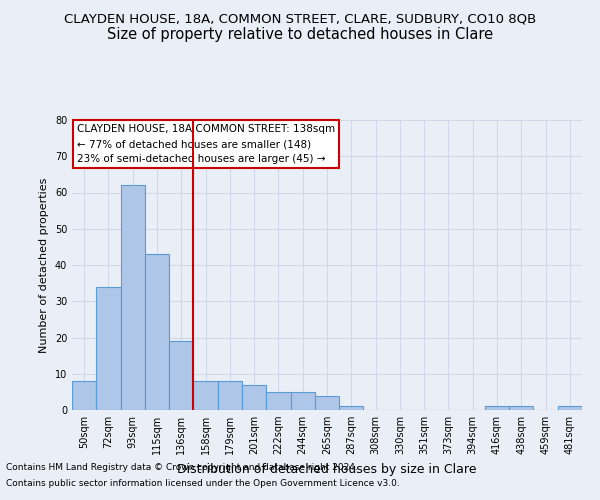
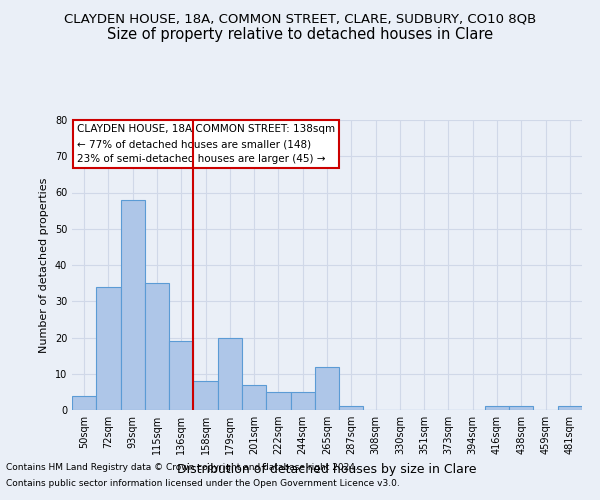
50sqm: 8 -> 4
93sqm: 62 -> 58
115sqm: 43 -> 35
179sqm: 8 -> 20
265sqm: 4 -> 12
